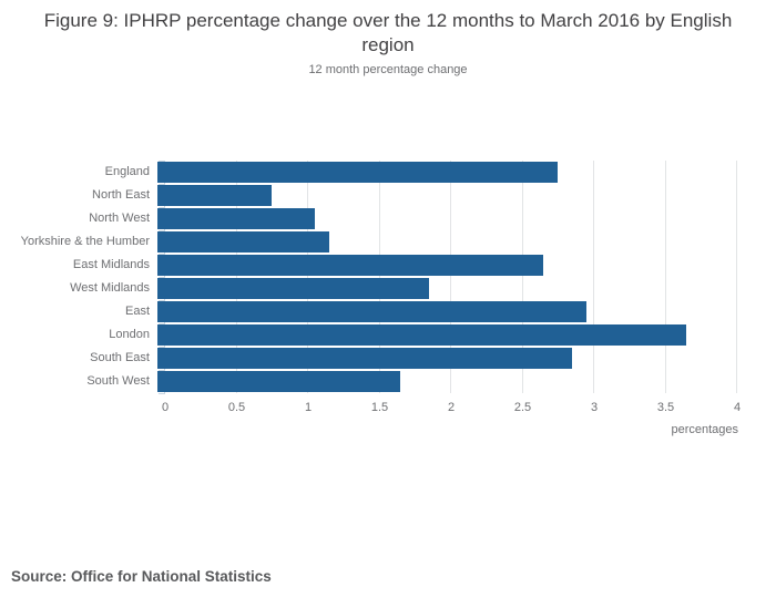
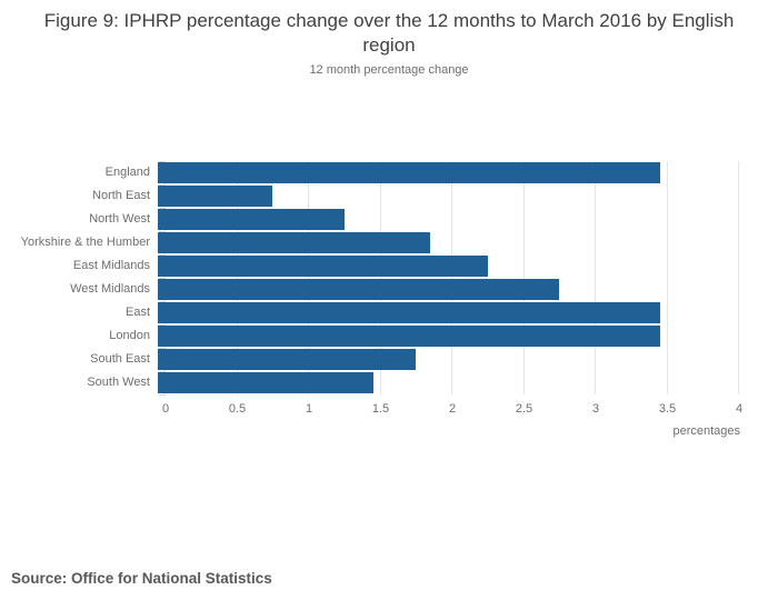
England: 2.8 -> 3.5
North West: 1.1 -> 1.3
Yorkshire & the Humber: 1.2 -> 1.9
East Midlands: 2.7 -> 2.3
West Midlands: 1.9 -> 2.8
East: 3.0 -> 3.5
London: 3.7 -> 3.5
South East: 2.9 -> 1.8
South West: 1.7 -> 1.5
